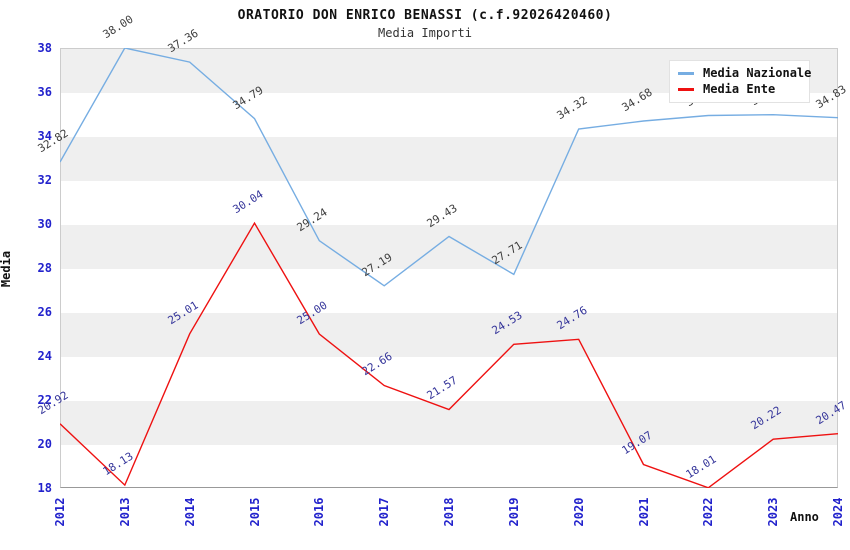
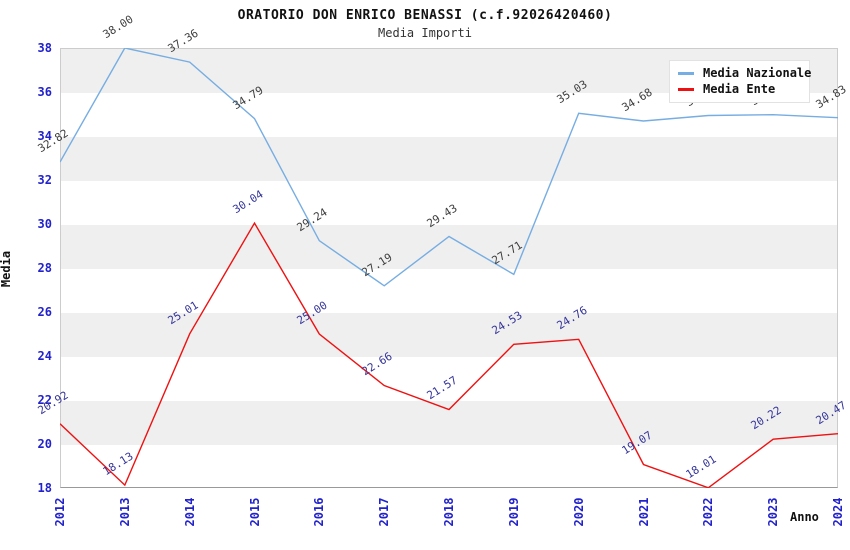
Media Nazionale/2020: 34.32 -> 35.03
